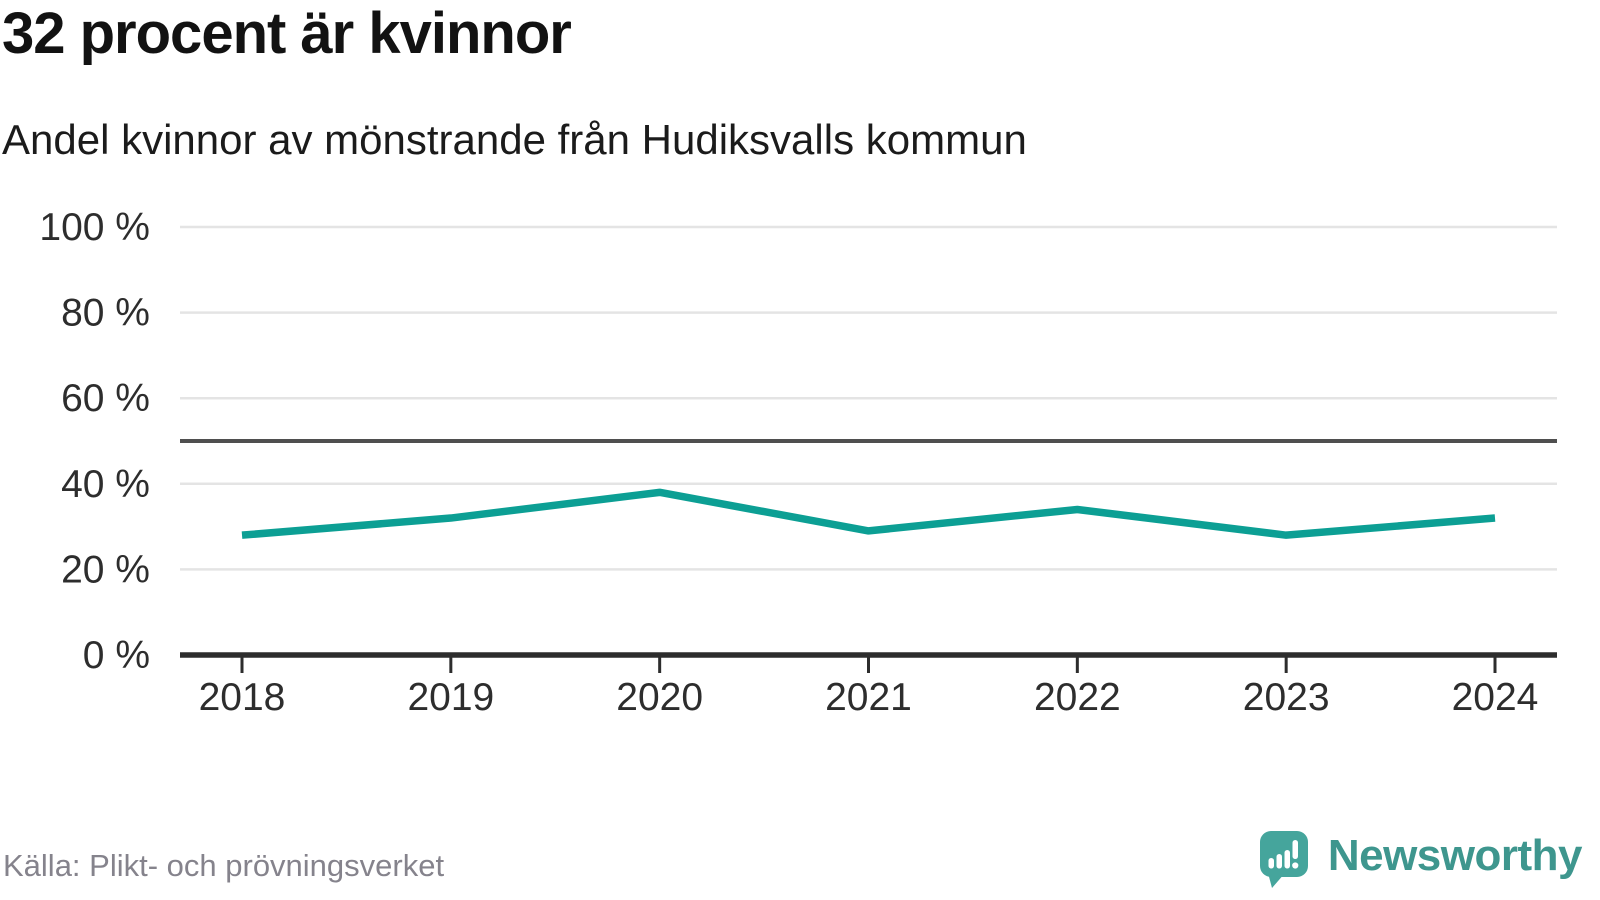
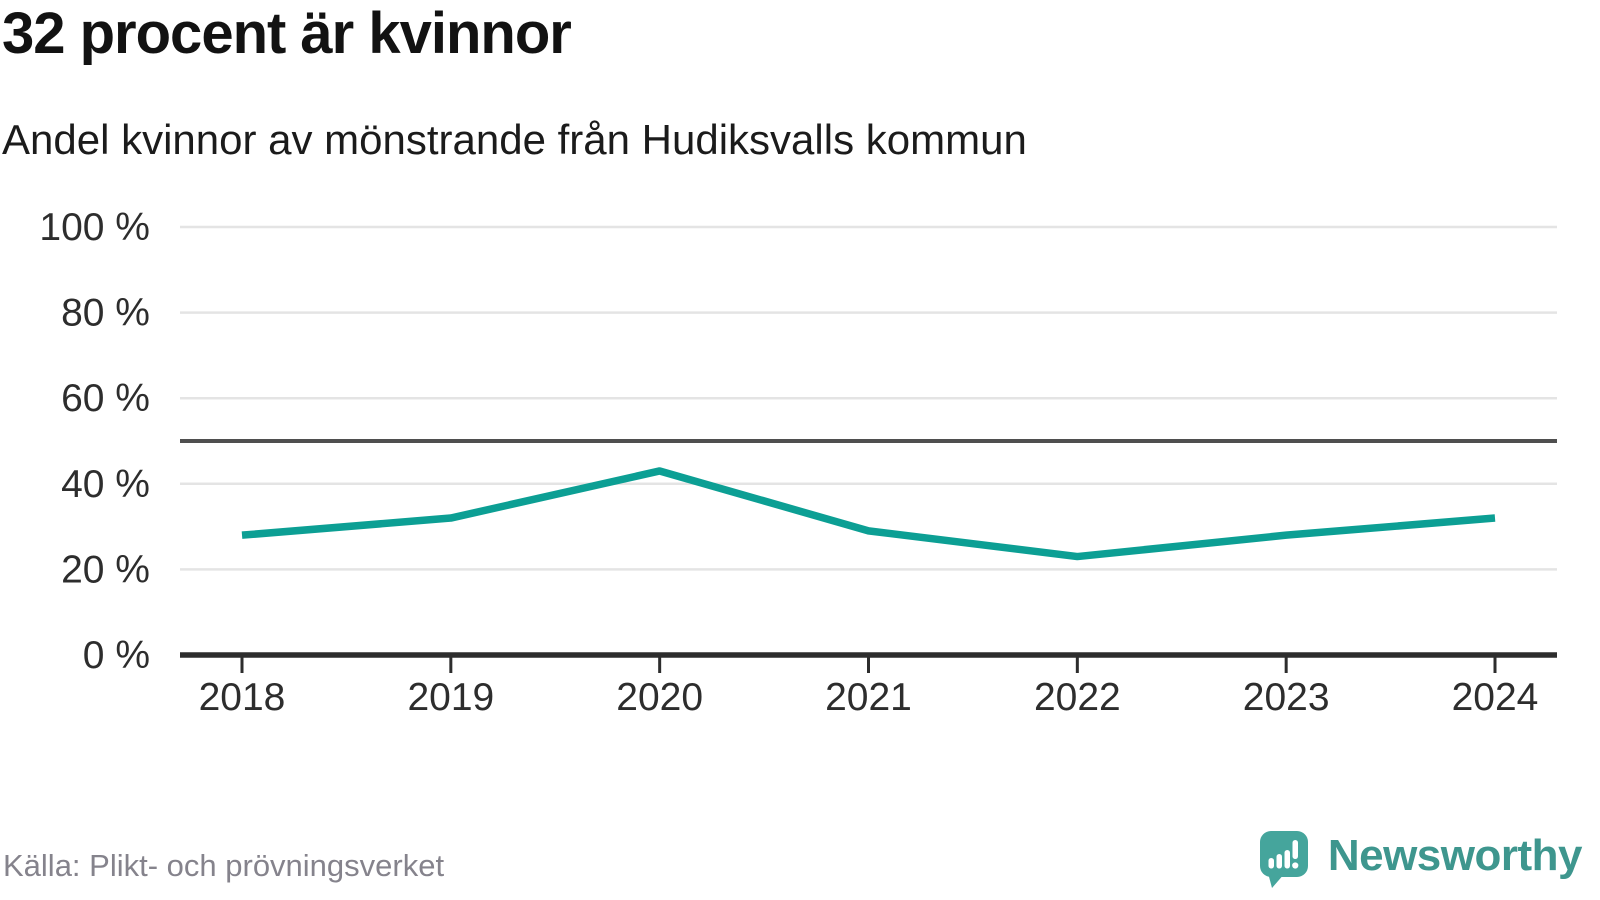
2020: 38% -> 43%
2022: 34% -> 23%
